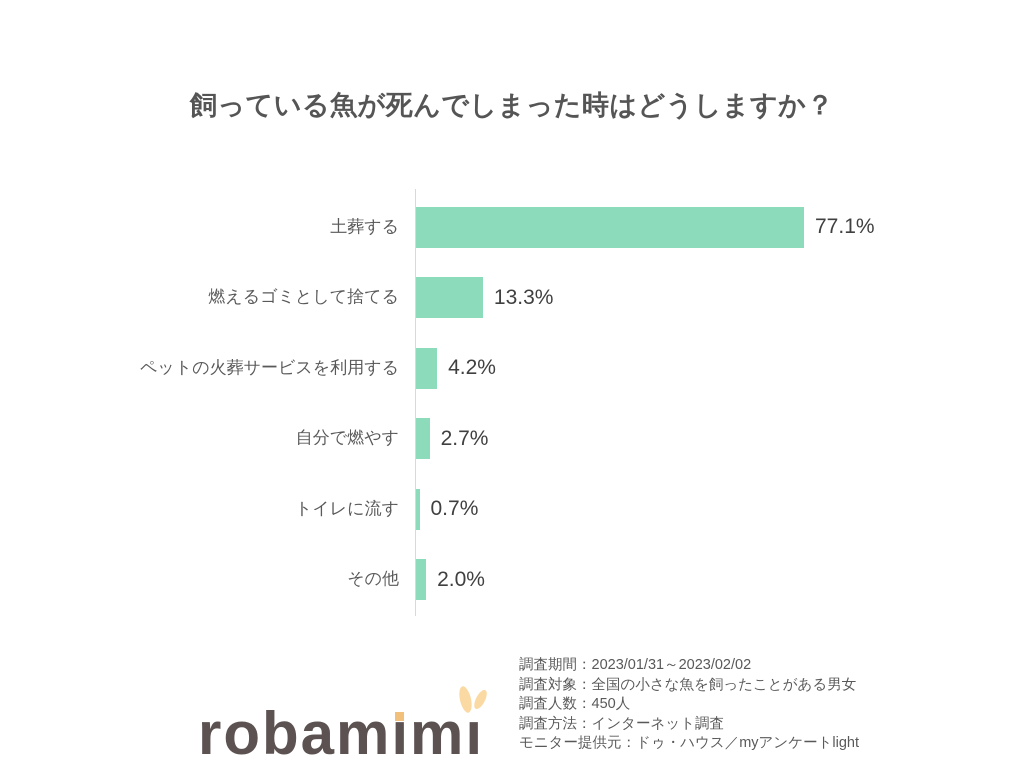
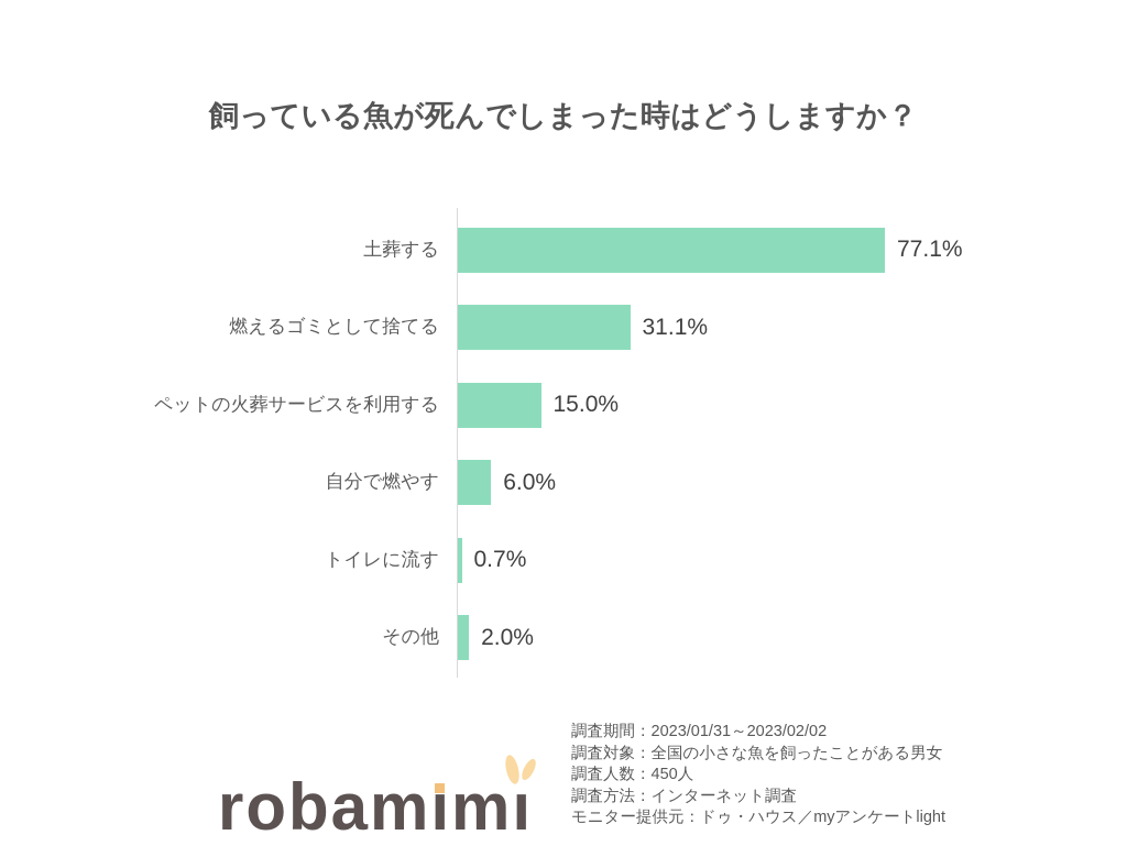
燃えるゴミとして捨てる: 13.3% -> 31.1%
ペットの火葬サービスを利用する: 4.2% -> 15.0%
自分で燃やす: 2.7% -> 6.0%
